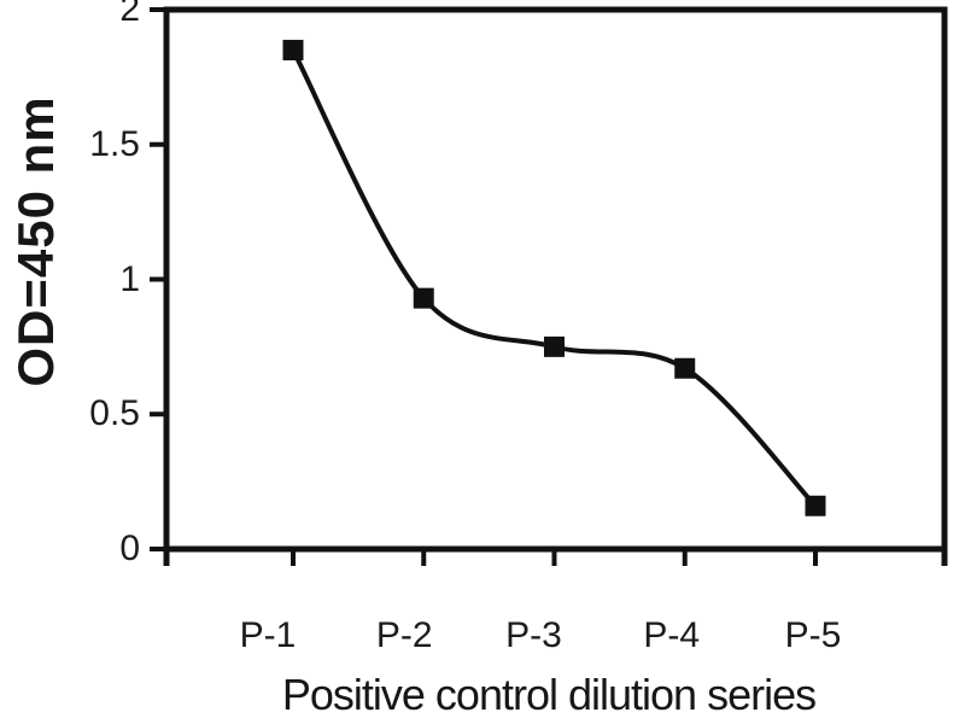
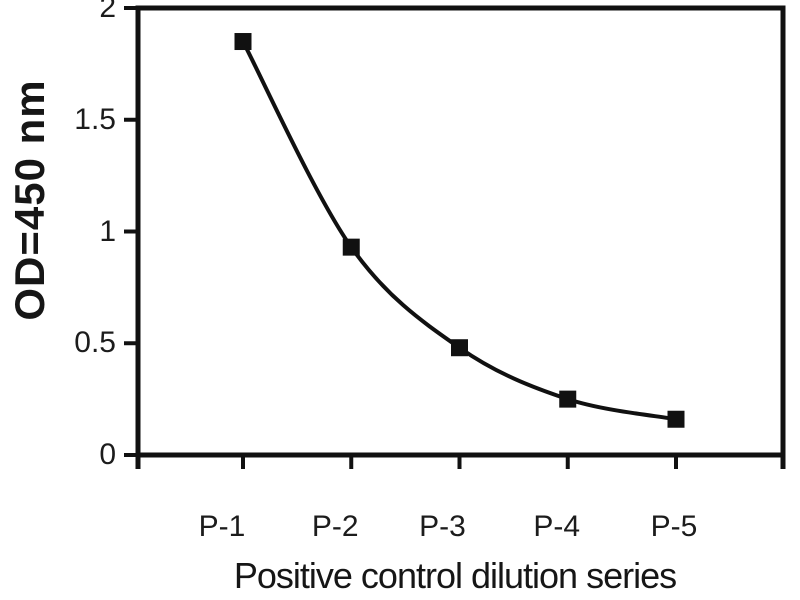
P-3: 0.75 -> 0.48
P-4: 0.67 -> 0.25
